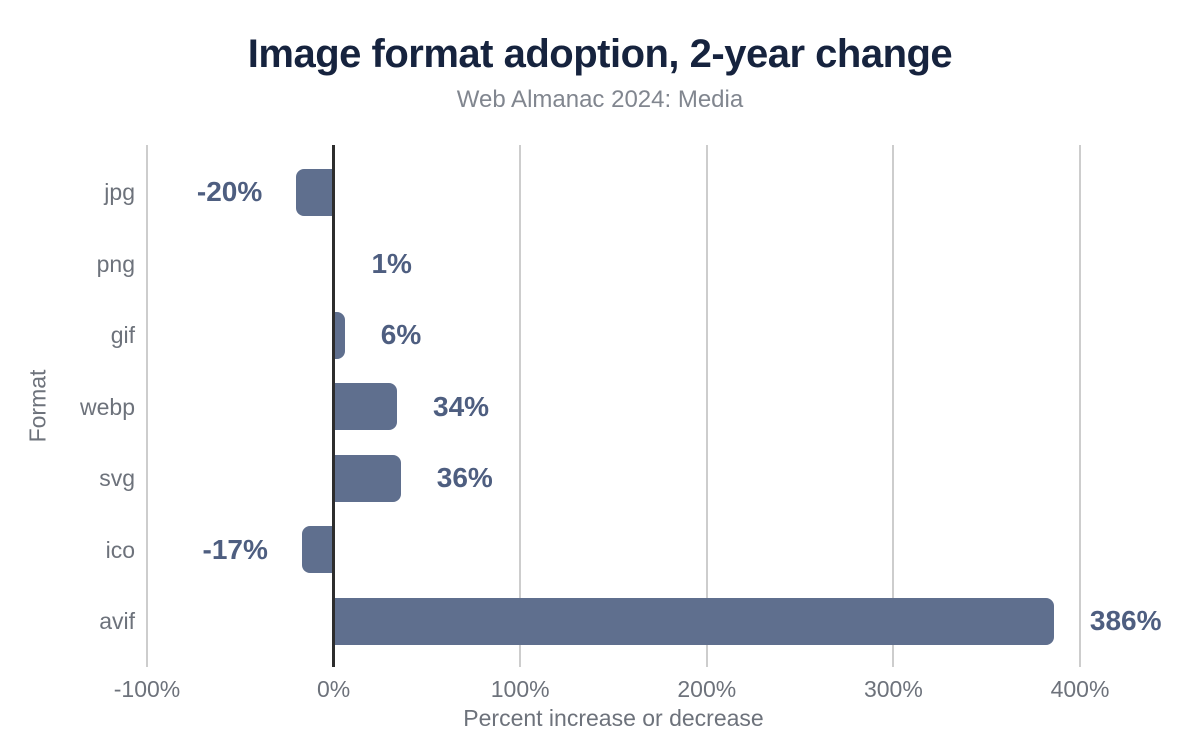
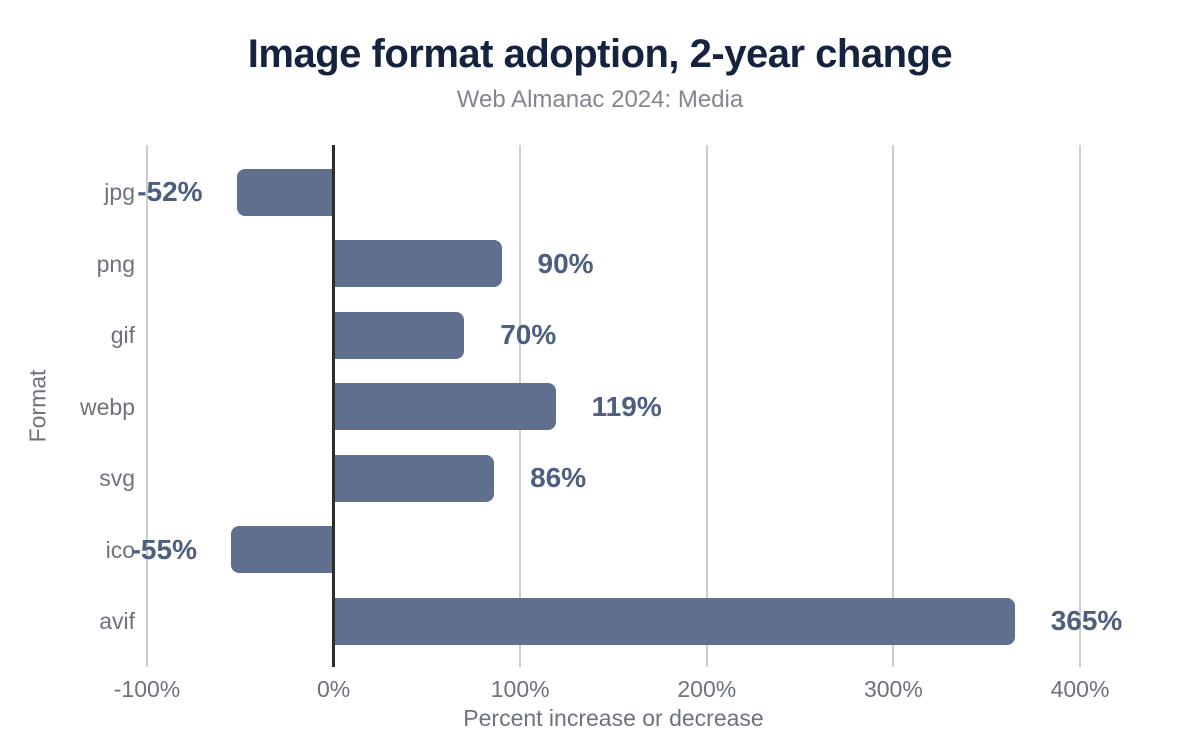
jpg: -20% -> -52%
png: 1% -> 90%
gif: 6% -> 70%
webp: 34% -> 119%
svg: 36% -> 86%
ico: -17% -> -55%
avif: 386% -> 365%
